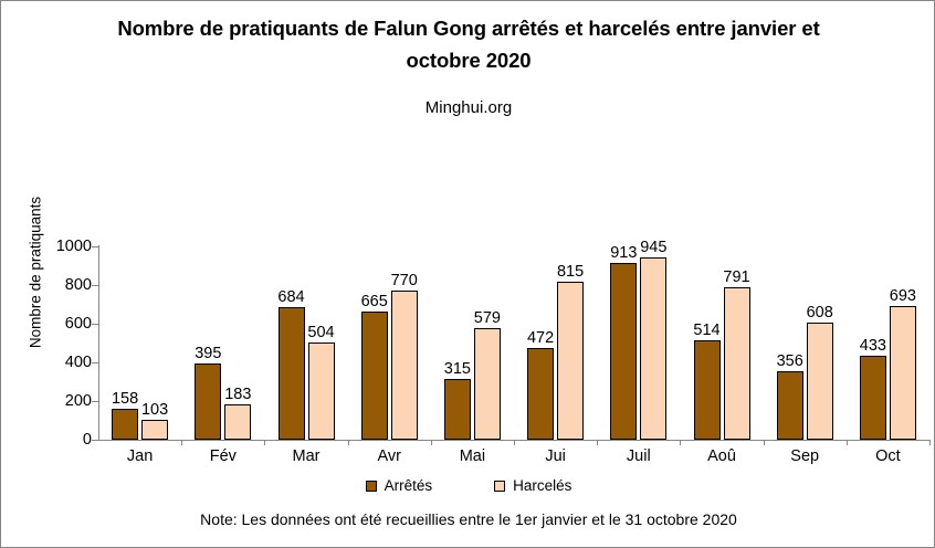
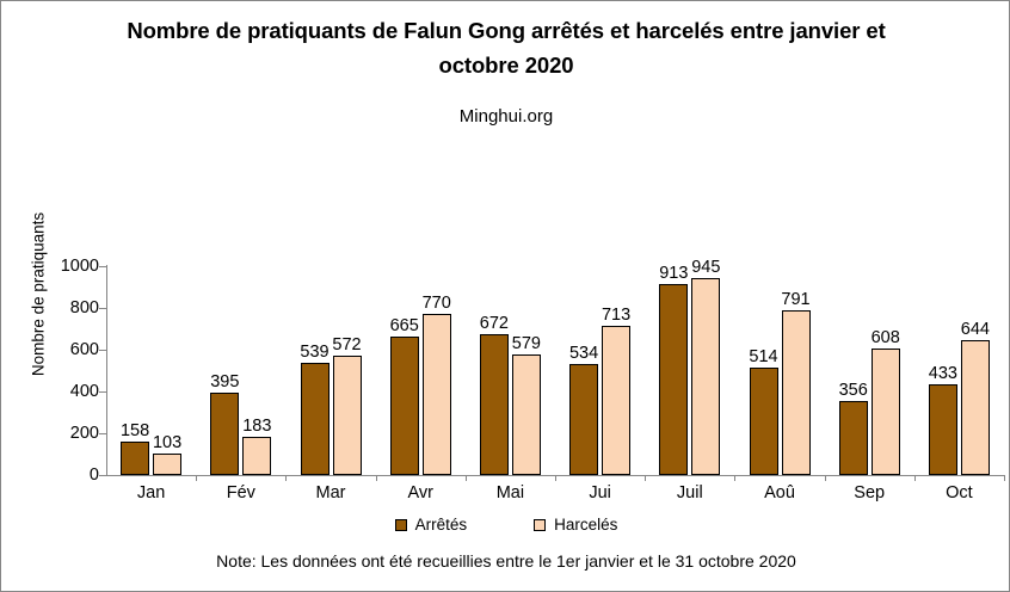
Arrêtés/Mar: 684 -> 539
Harcelés/Mar: 504 -> 572
Arrêtés/Mai: 315 -> 672
Arrêtés/Jui: 472 -> 534
Harcelés/Jui: 815 -> 713
Harcelés/Oct: 693 -> 644
